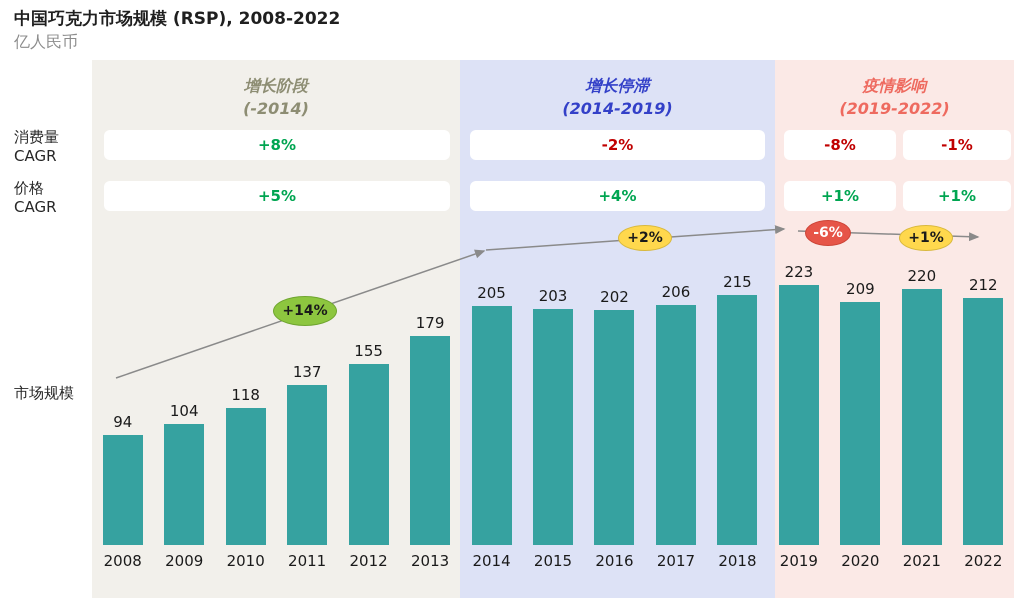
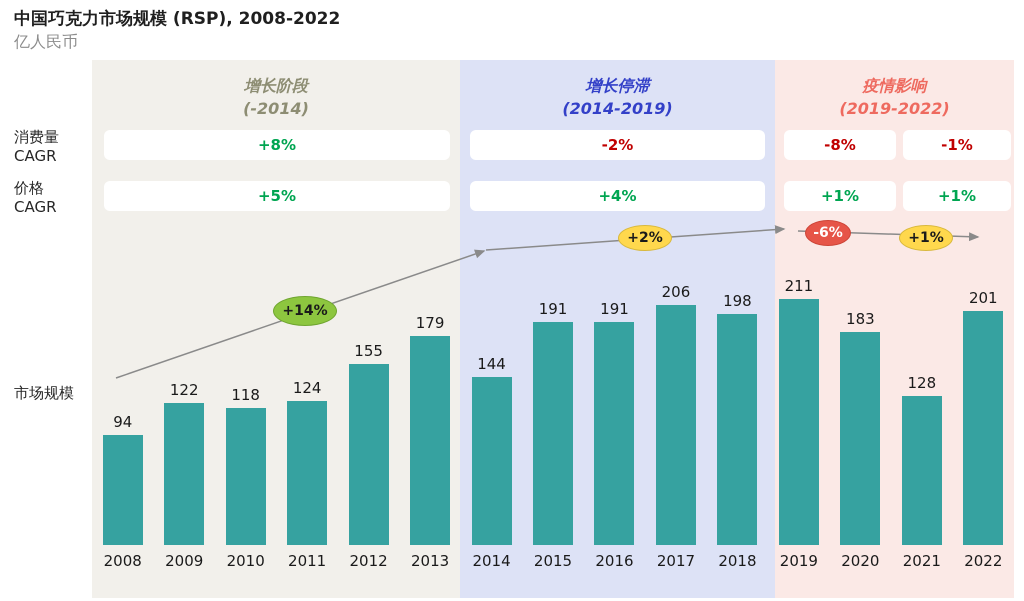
2009: 104 -> 122
2011: 137 -> 124
2014: 205 -> 144
2015: 203 -> 191
2016: 202 -> 191
2018: 215 -> 198
2019: 223 -> 211
2020: 209 -> 183
2021: 220 -> 128
2022: 212 -> 201
